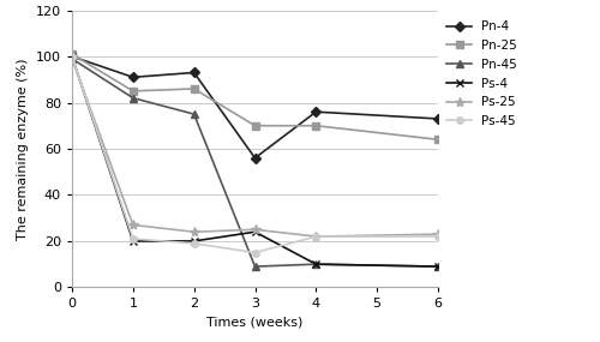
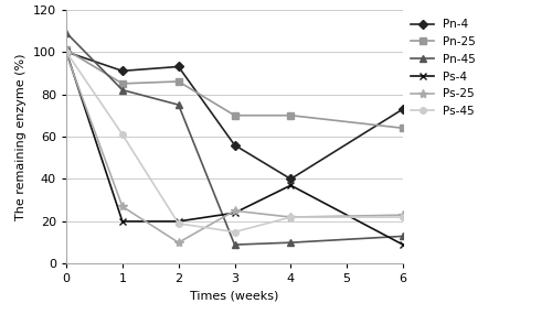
Pn-45/0: 99 -> 109
Ps-45/1: 21 -> 61
Ps-25/2: 24 -> 10
Pn-4/4: 76 -> 40
Ps-4/4: 10 -> 37
Pn-45/6: 9 -> 13
